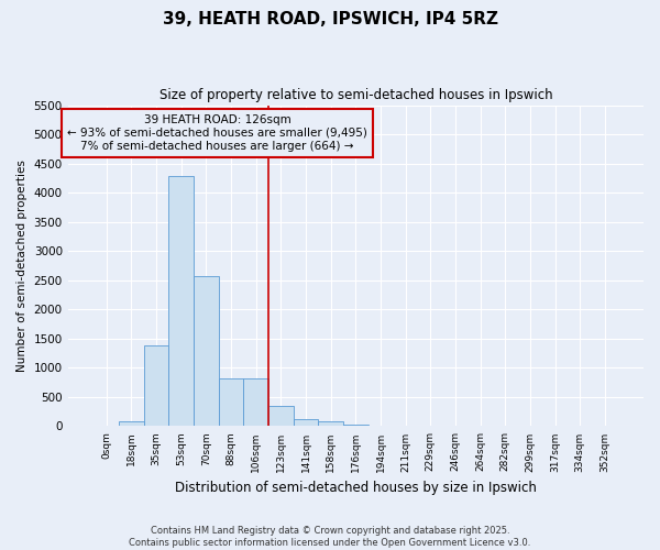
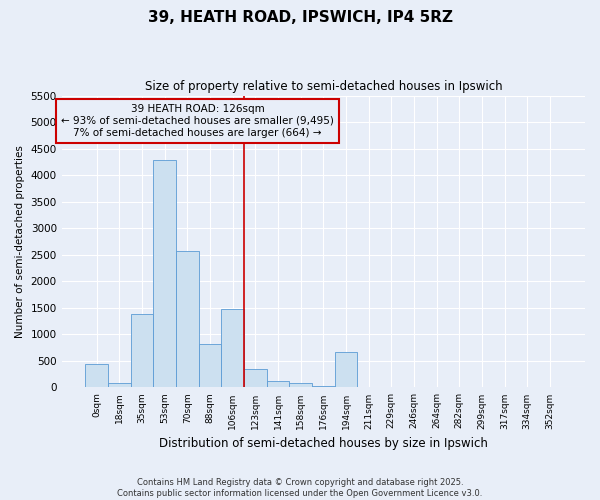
0sqm: 0 -> 440
106sqm: 820 -> 1480
194sqm: 10 -> 660
